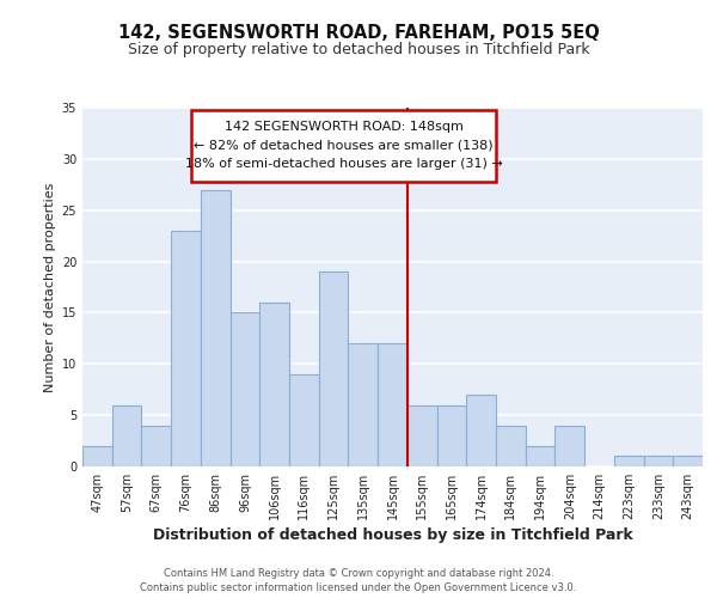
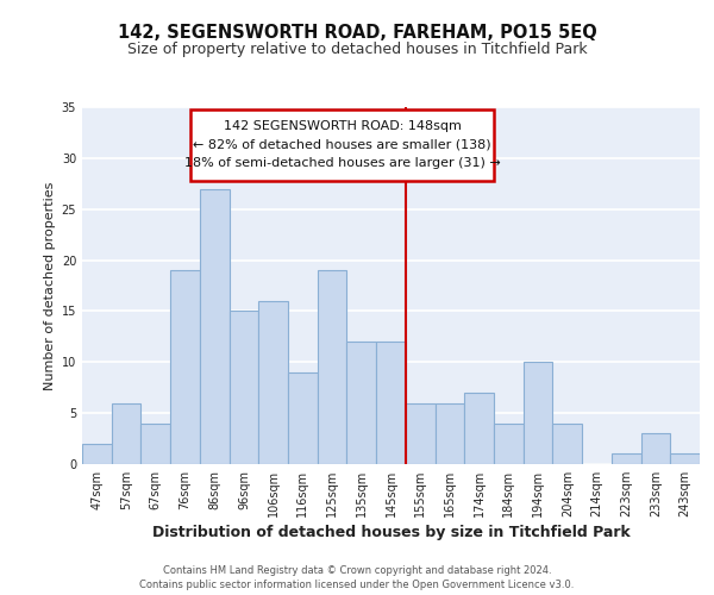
76sqm: 23 -> 19
194sqm: 2 -> 10
233sqm: 1 -> 3
